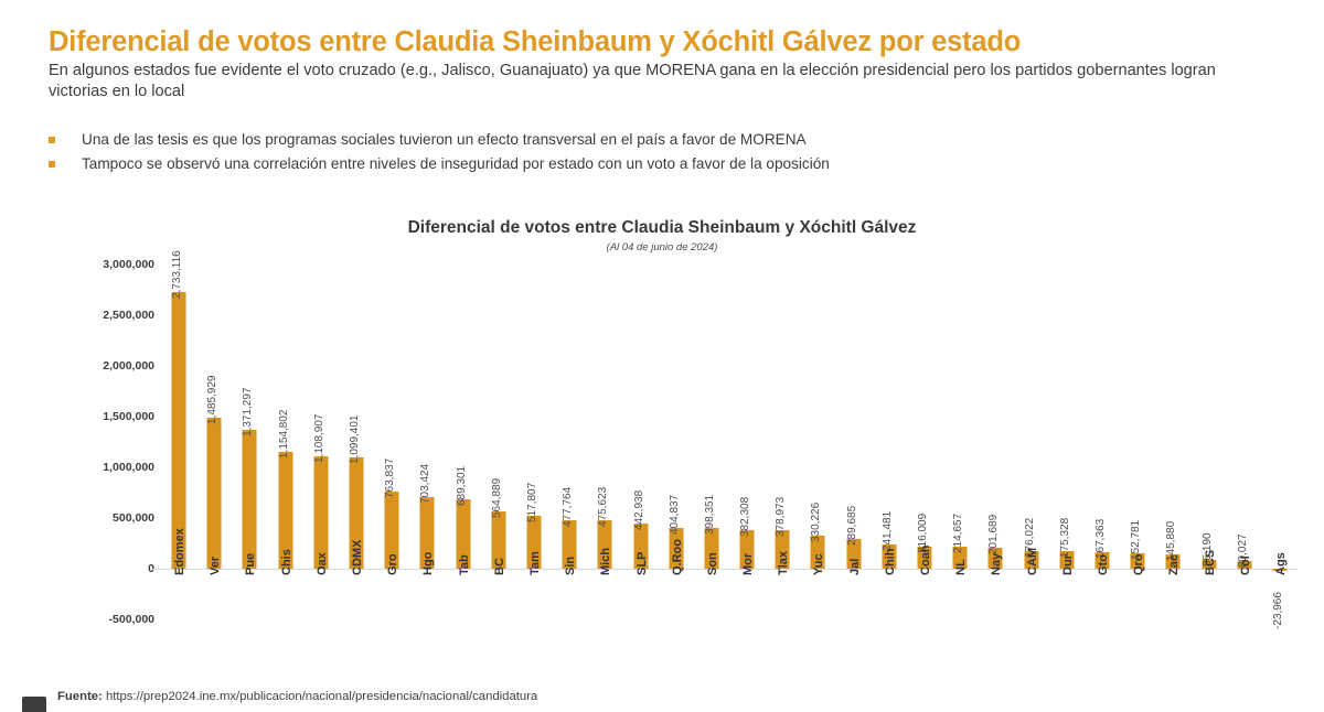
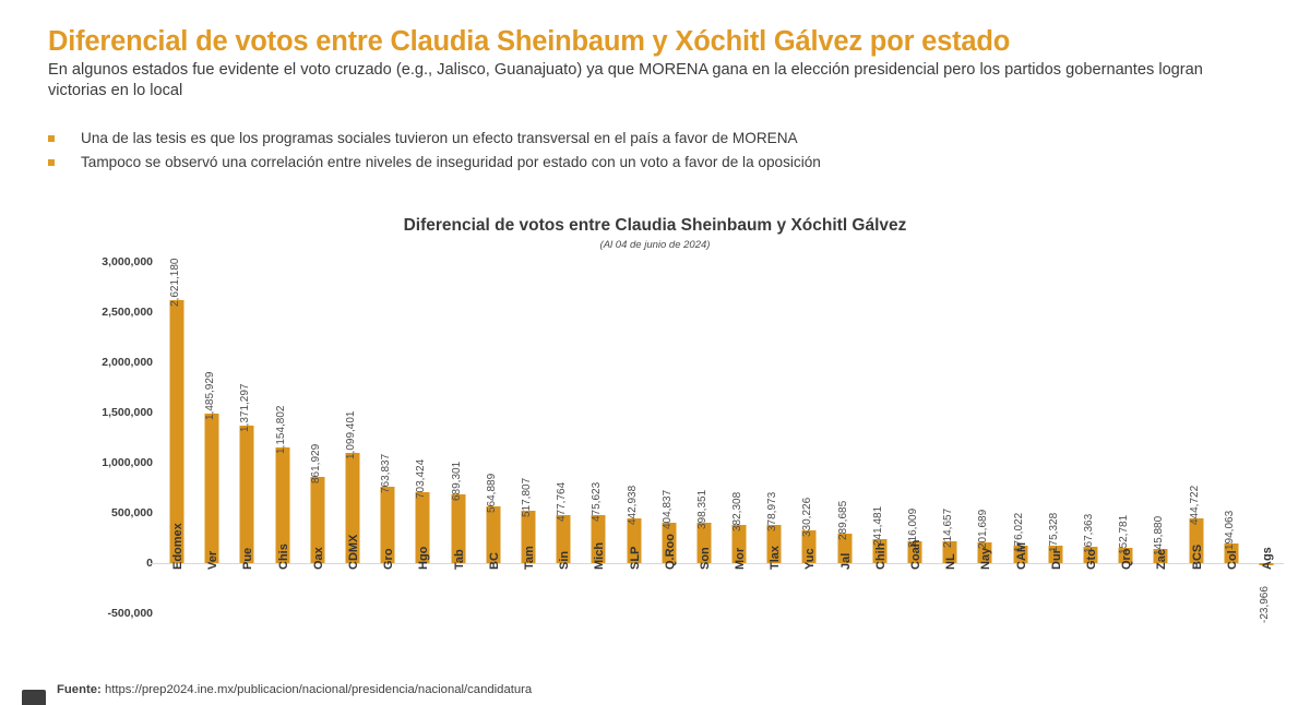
Edomex: 2,733,116 -> 2,621,180
Oax: 1,108,907 -> 861,929
BCS: 85,190 -> 444,722
Col: 80,027 -> 194,063
